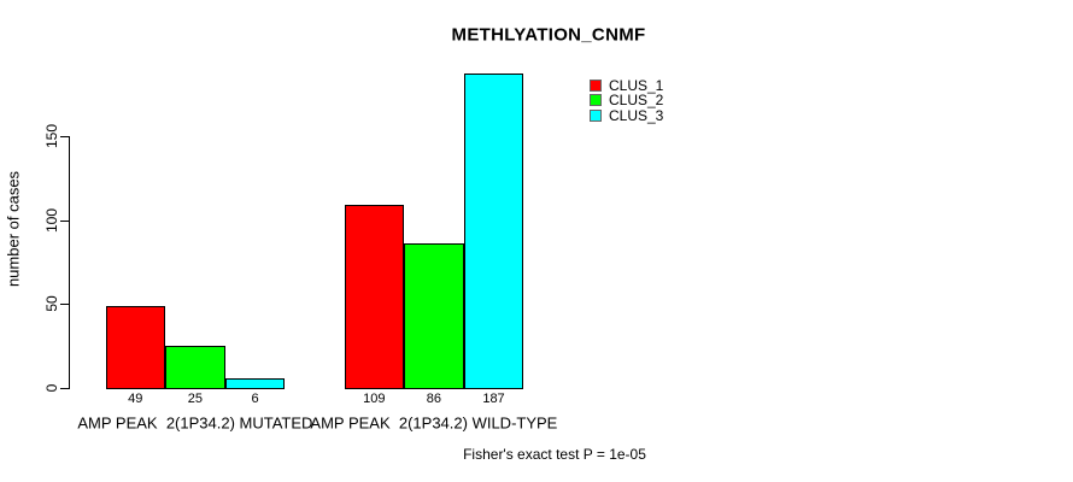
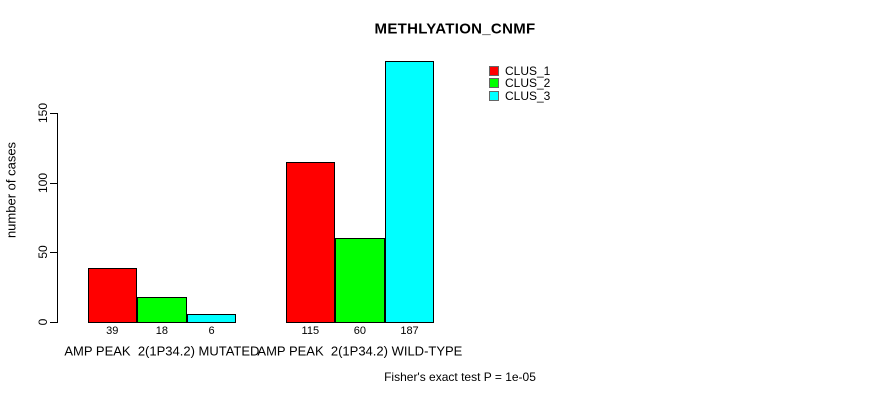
CLUS_1/AMP PEAK 2(1P34.2) MUTATED: 49 -> 39
CLUS_2/AMP PEAK 2(1P34.2) MUTATED: 25 -> 18
CLUS_1/AMP PEAK 2(1P34.2) WILD-TYPE: 109 -> 115
CLUS_2/AMP PEAK 2(1P34.2) WILD-TYPE: 86 -> 60
